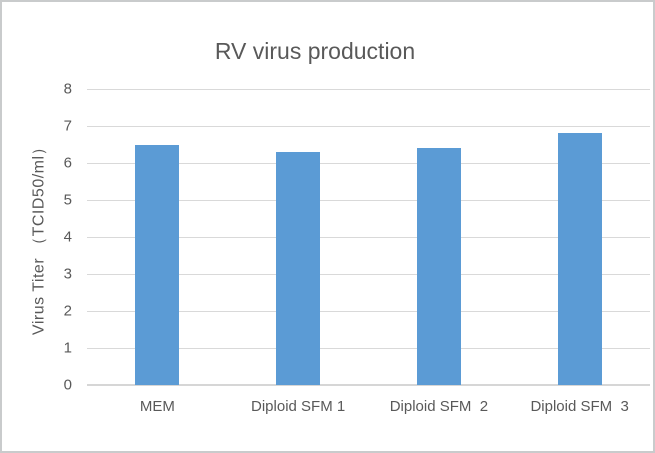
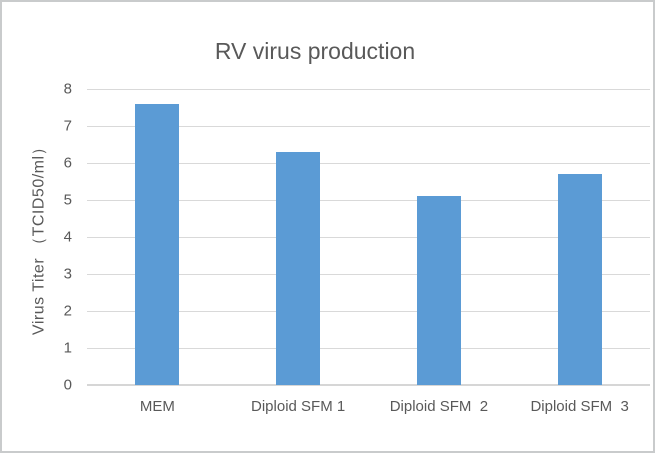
MEM: 6.5 -> 7.6
Diploid SFM 2: 6.4 -> 5.1
Diploid SFM 3: 6.8 -> 5.7
